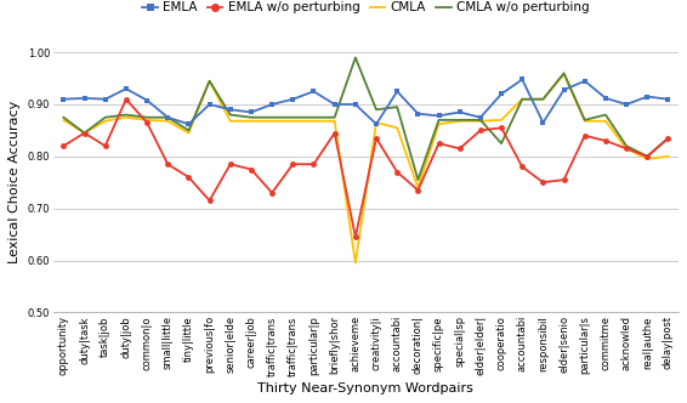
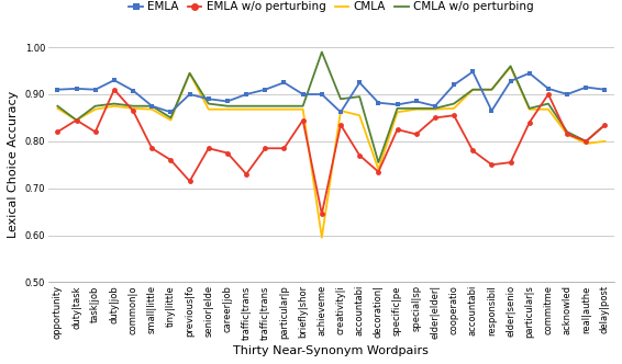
CMLA w/o perturbing/cooperatio: 0.825 -> 0.880
EMLA w/o perturbing/commitme: 0.830 -> 0.900
